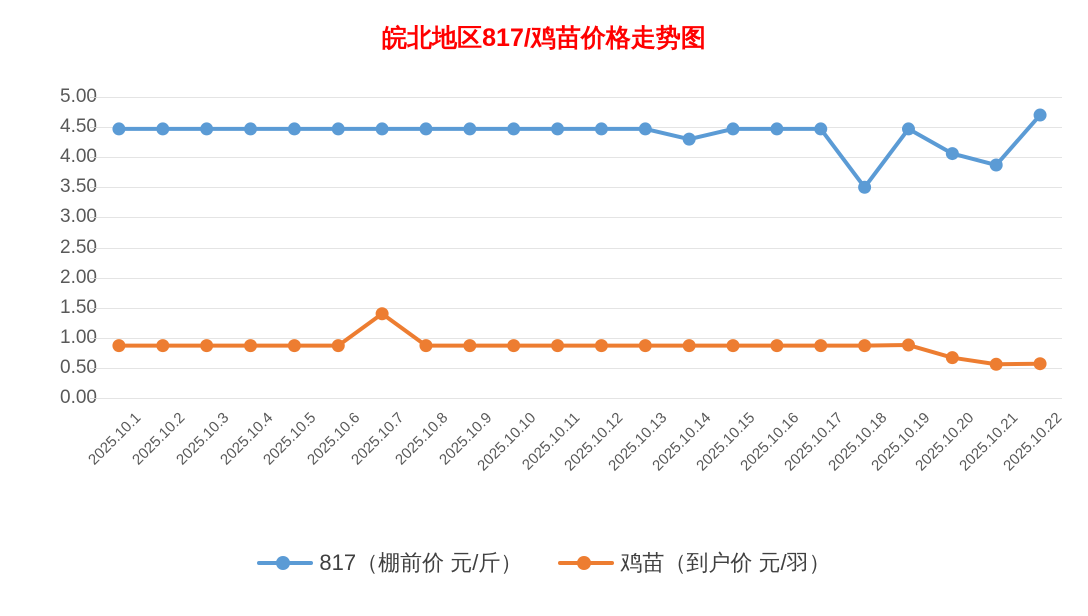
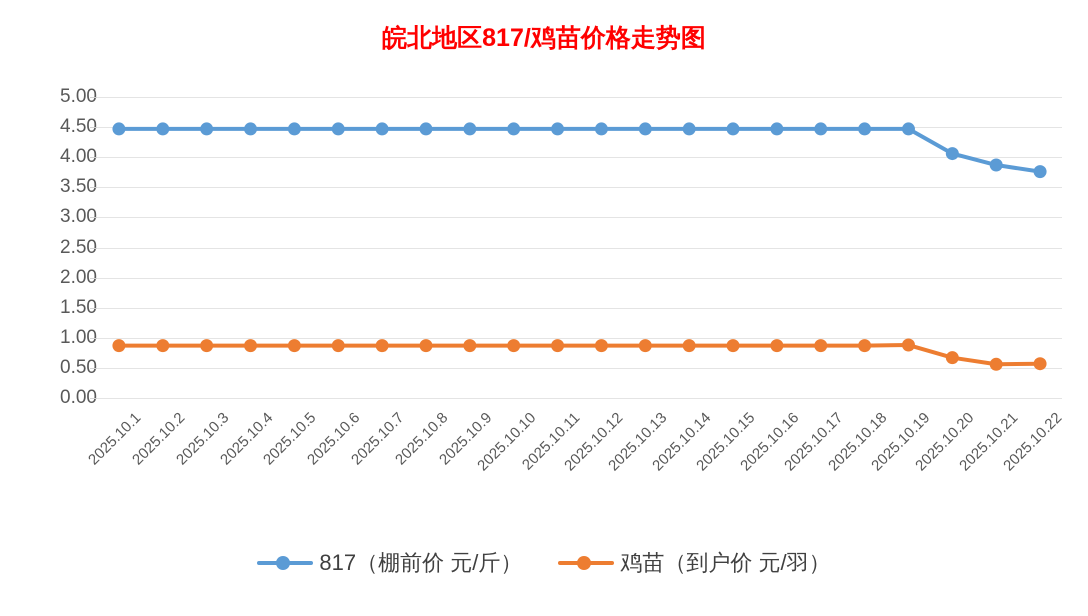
鸡苗（到户价 元/羽）/2025.10.7: 1.4 -> 0.9
817（棚前价 元/斤）/2025.10.14: 4.3 -> 4.5
817（棚前价 元/斤）/2025.10.18: 3.5 -> 4.5
817（棚前价 元/斤）/2025.10.22: 4.7 -> 3.8
